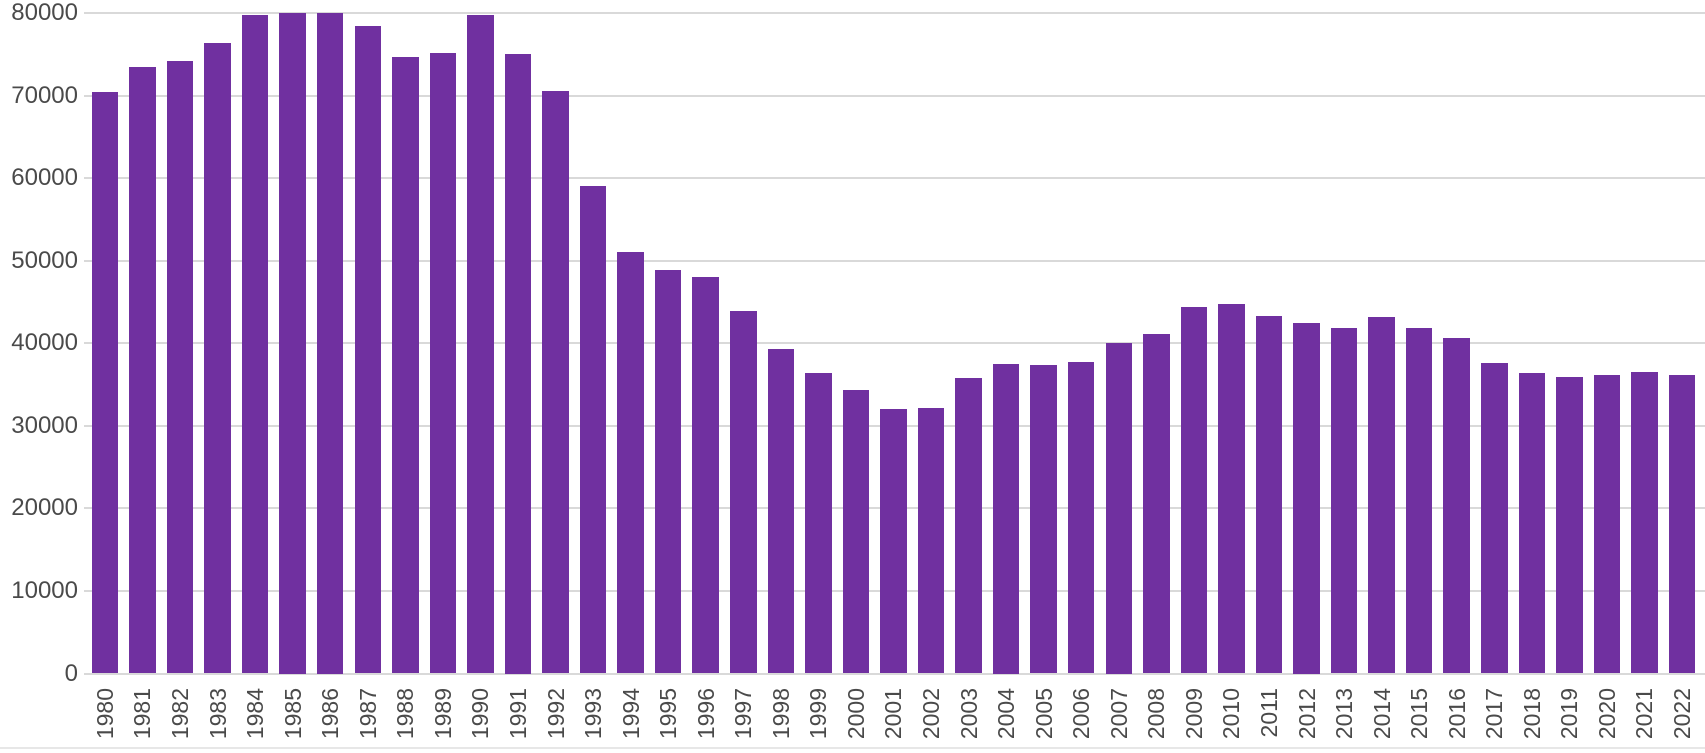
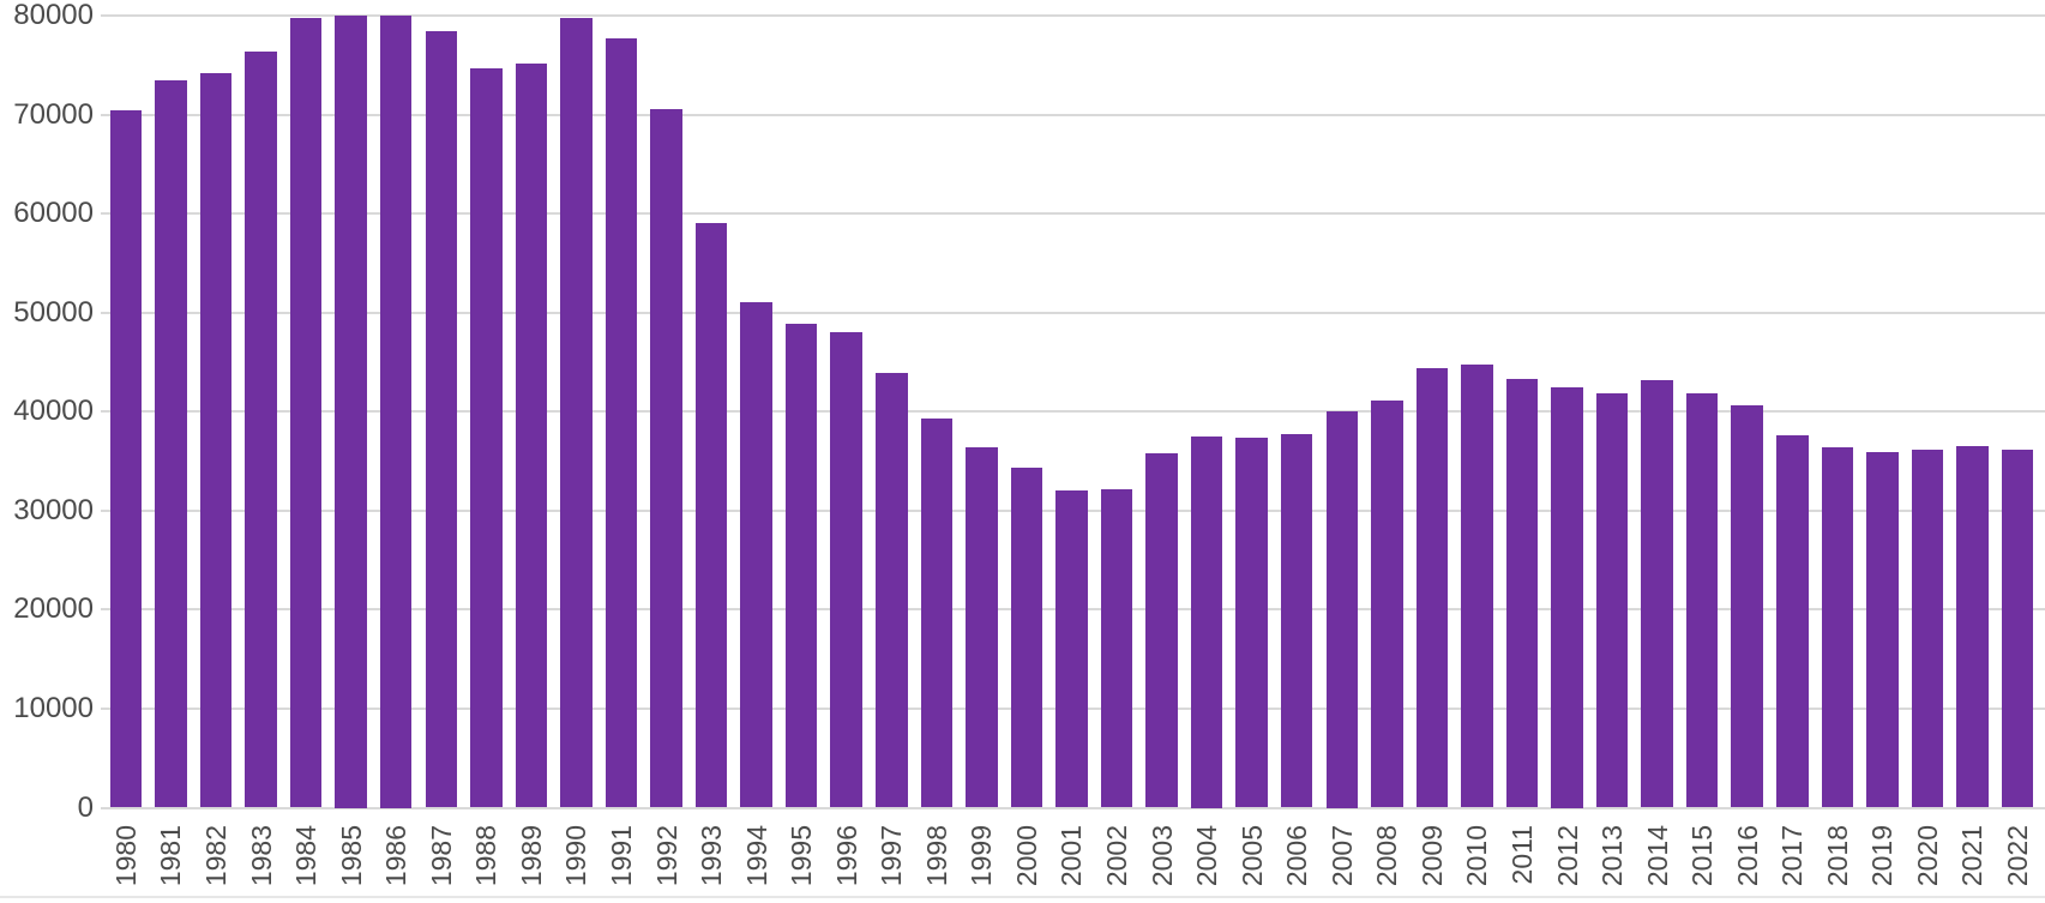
1991: 75000 -> 78000
